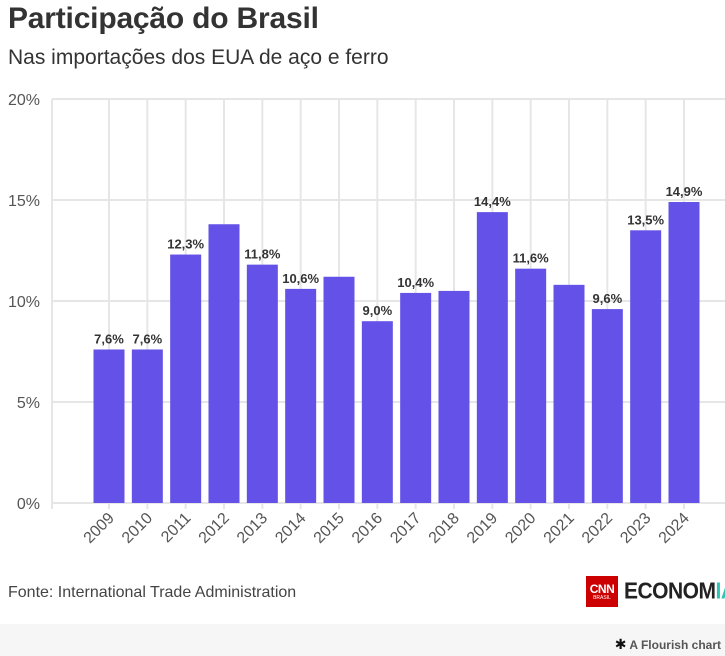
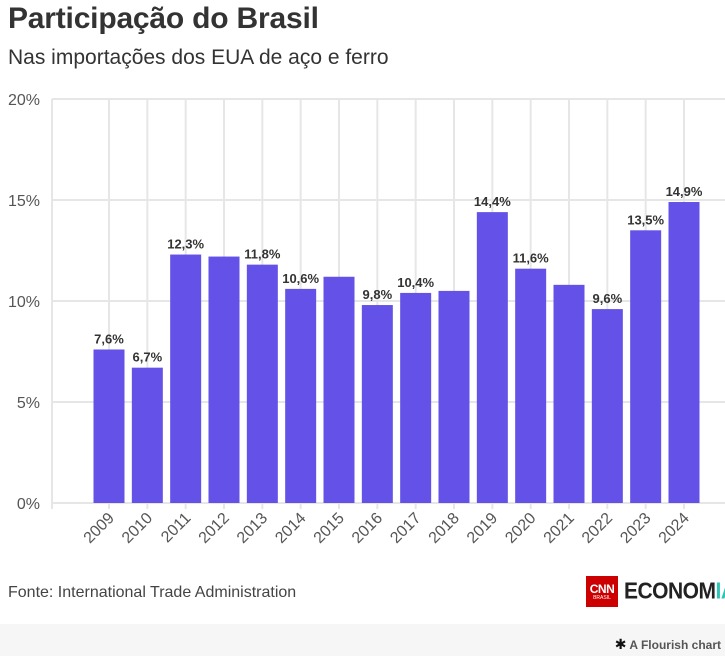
2010: 7,6% -> 6,7%
2012: 13.8% -> 12.2%
2016: 9,0% -> 9,8%
